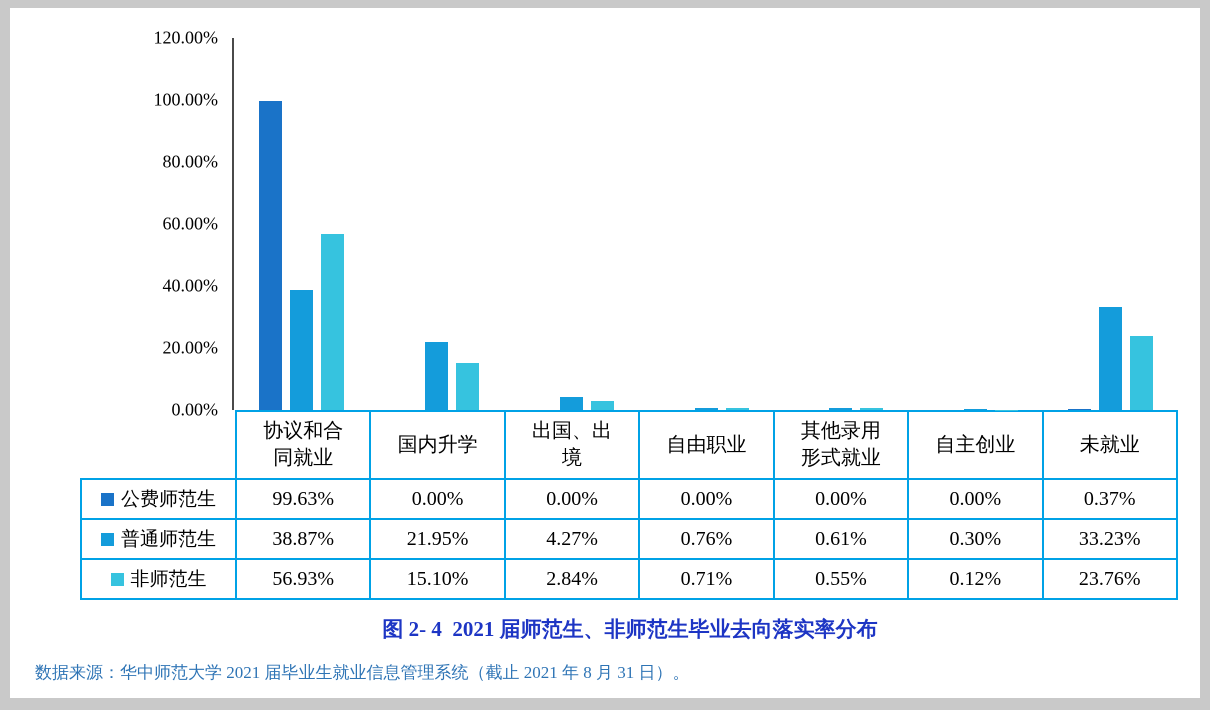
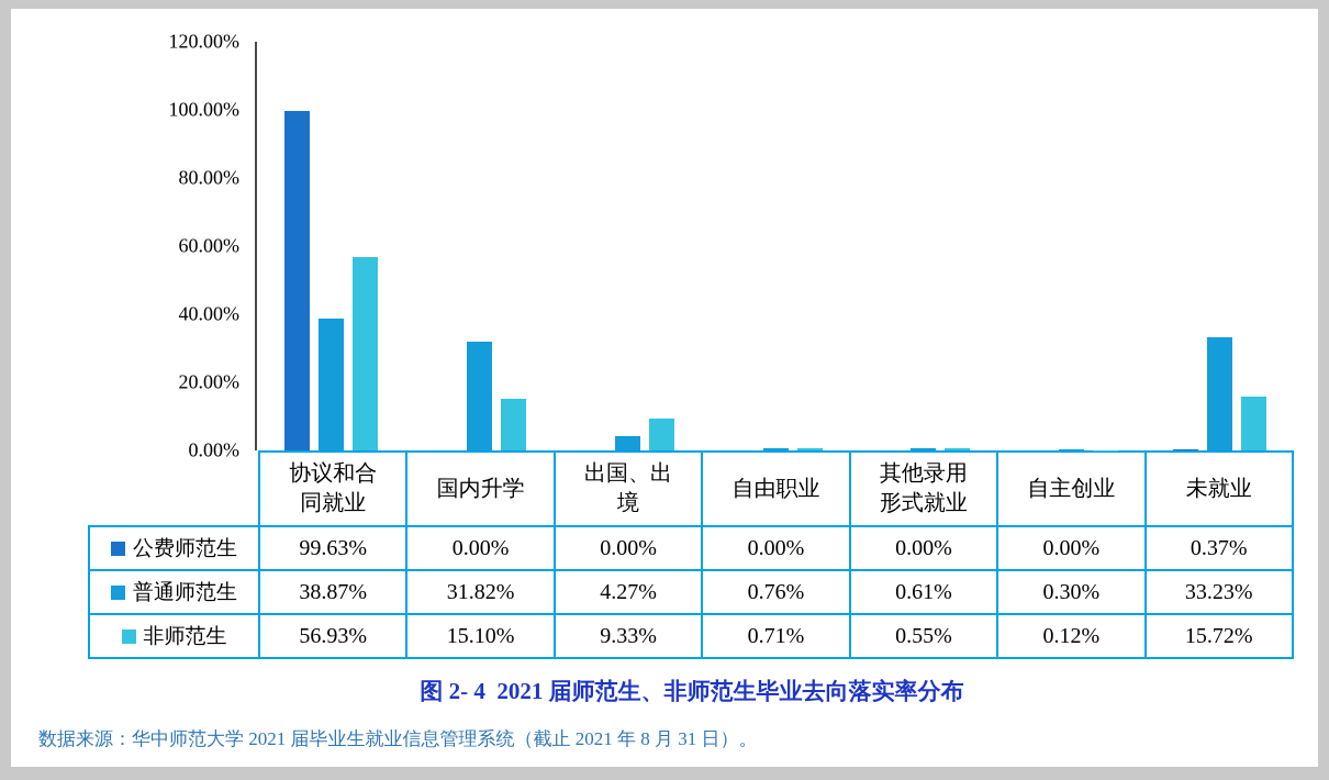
普通师范生/国内升学: 21.95% -> 31.82%
非师范生/出国、出境: 2.84% -> 9.33%
非师范生/未就业: 23.76% -> 15.72%
